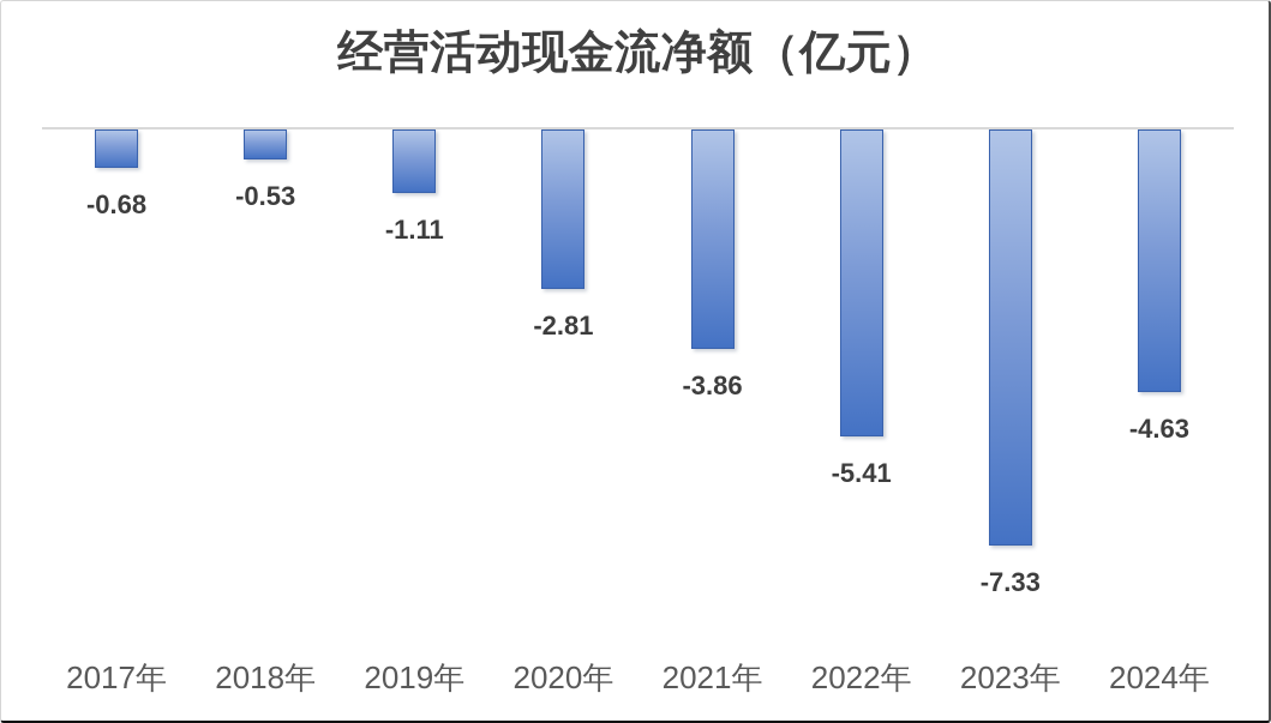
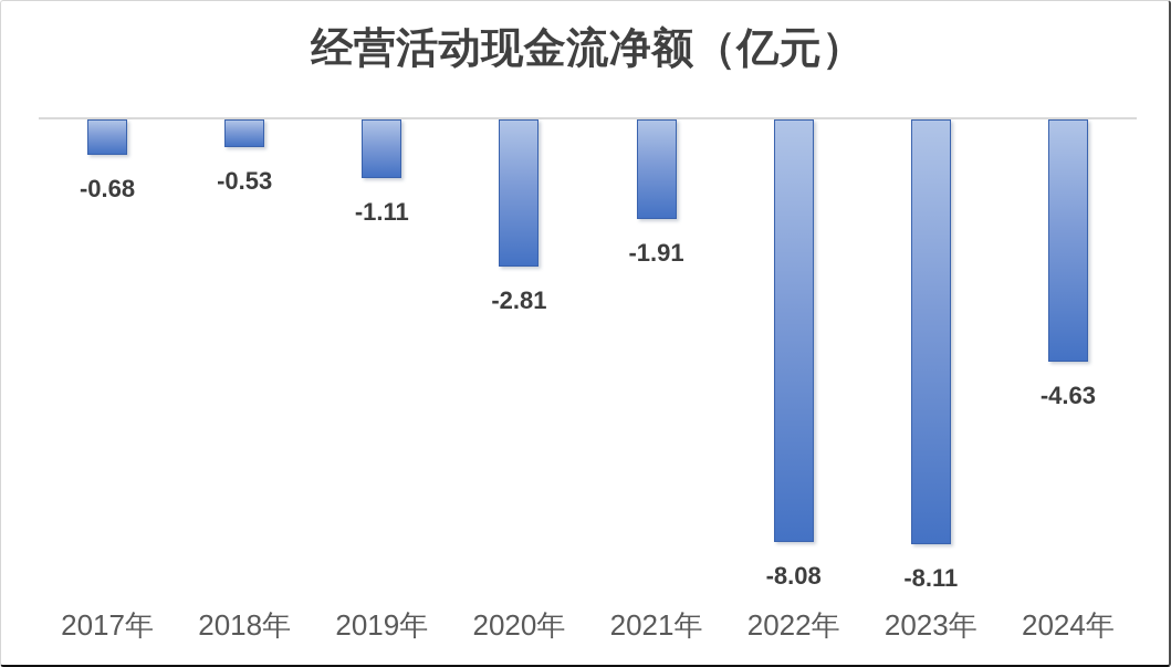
2021年: -3.86 -> -1.91
2022年: -5.41 -> -8.08
2023年: -7.33 -> -8.11
